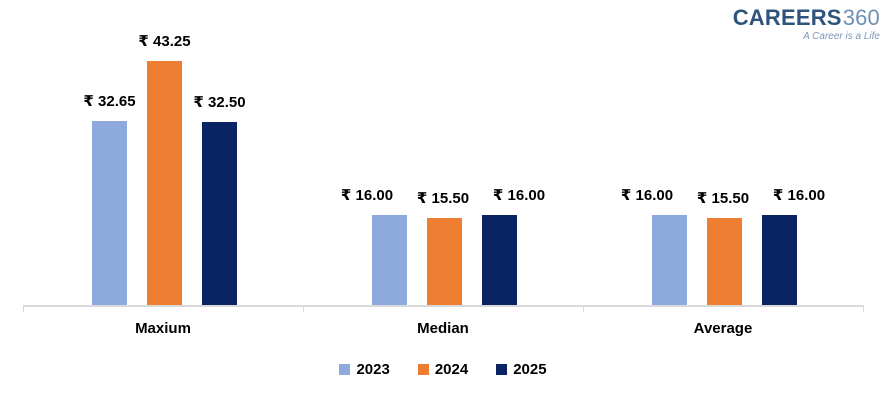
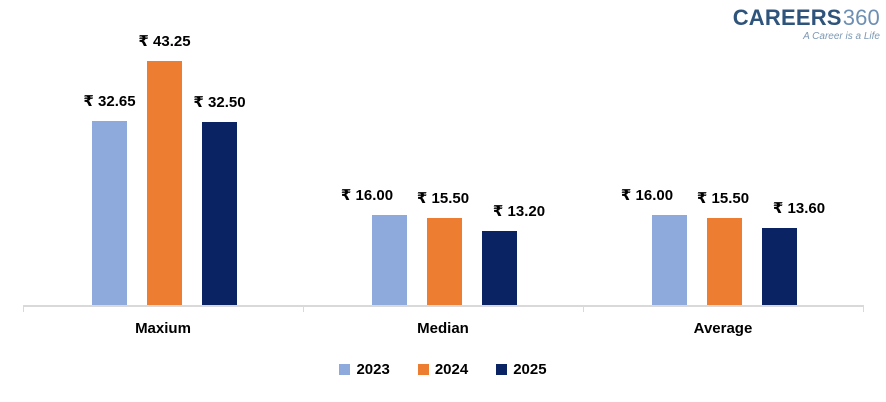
2025/Median: 16.00 -> 13.20
2025/Average: 16.00 -> 13.60
